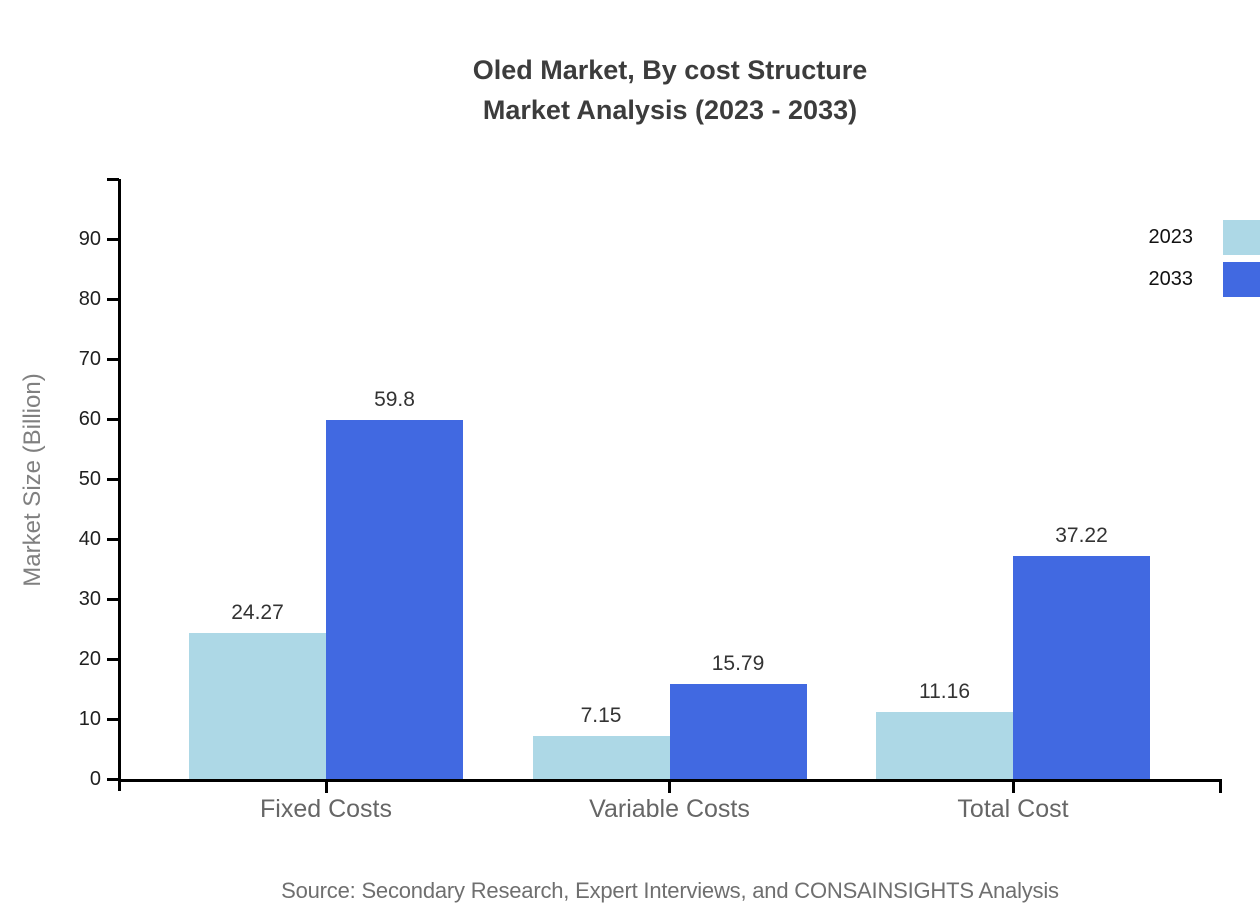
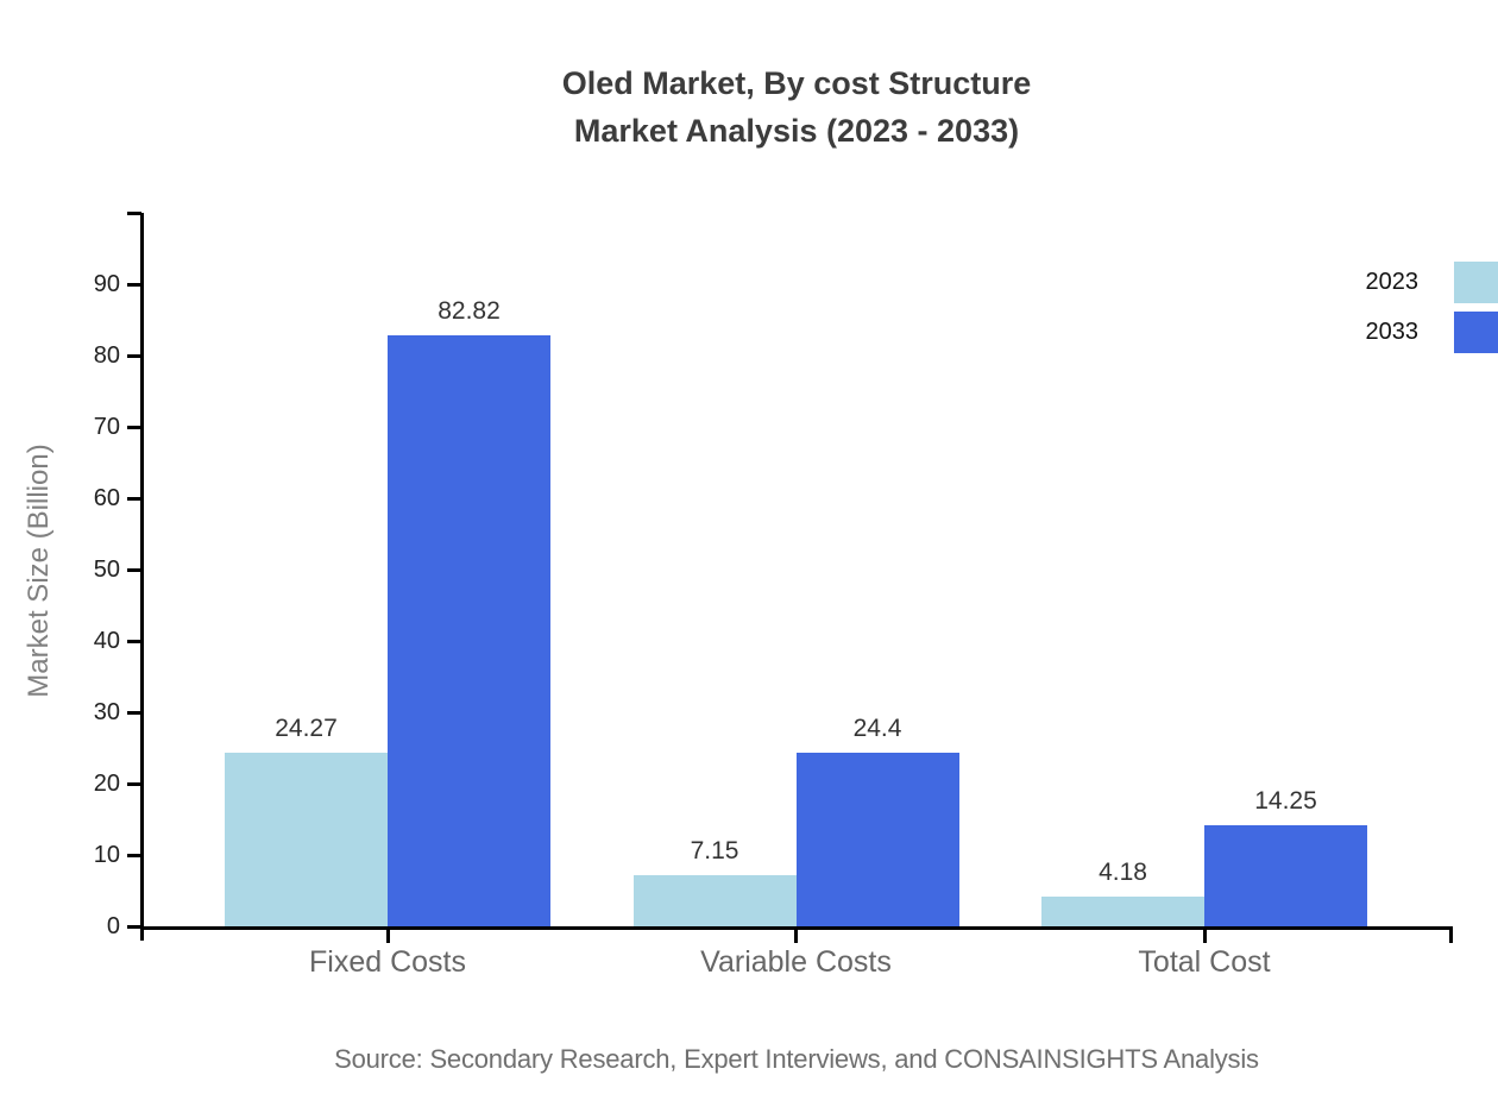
2033/Fixed Costs: 59.8 -> 82.82
2033/Variable Costs: 15.79 -> 24.4
2023/Total Cost: 11.16 -> 4.18
2033/Total Cost: 37.22 -> 14.25
